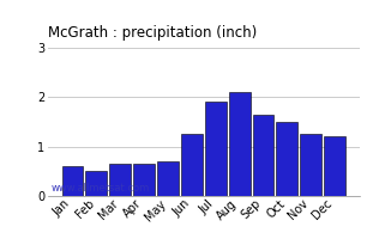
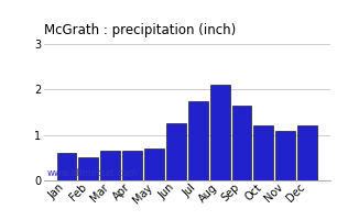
Jul: 1.90 -> 1.75
Oct: 1.50 -> 1.20
Nov: 1.25 -> 1.10
